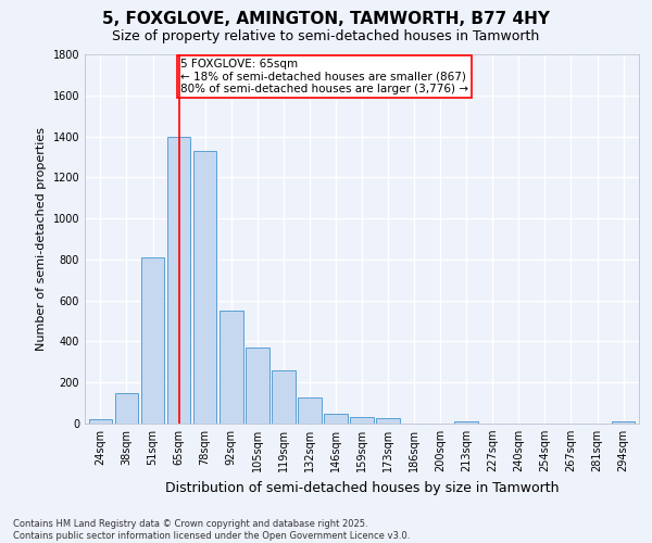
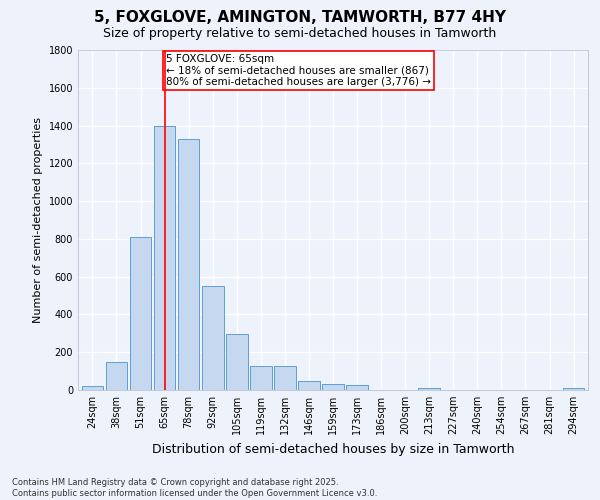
105sqm: 370 -> 300
119sqm: 260 -> 120
